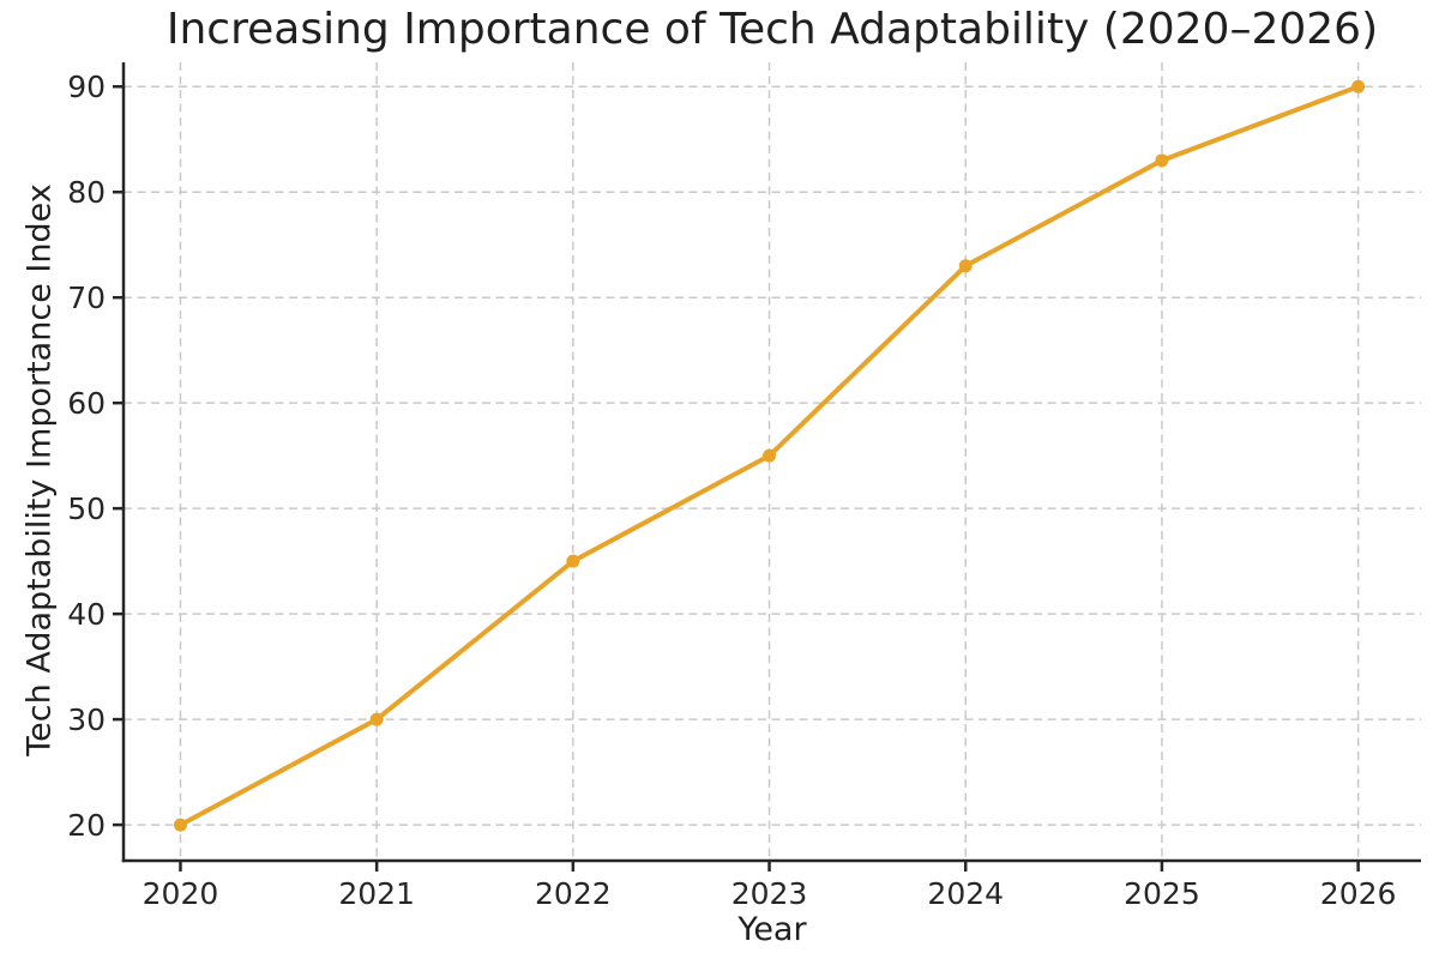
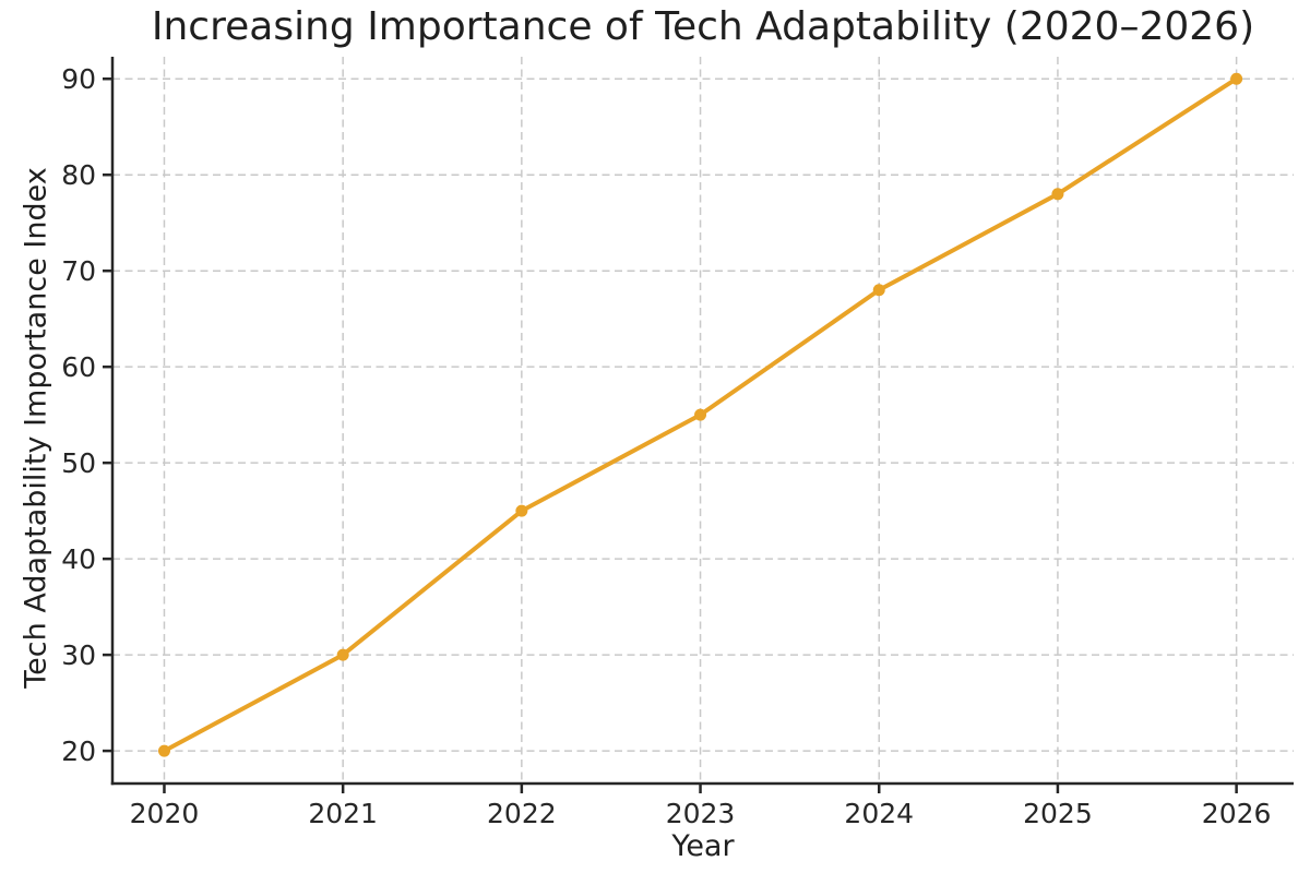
2024: 73 -> 68
2025: 83 -> 78
